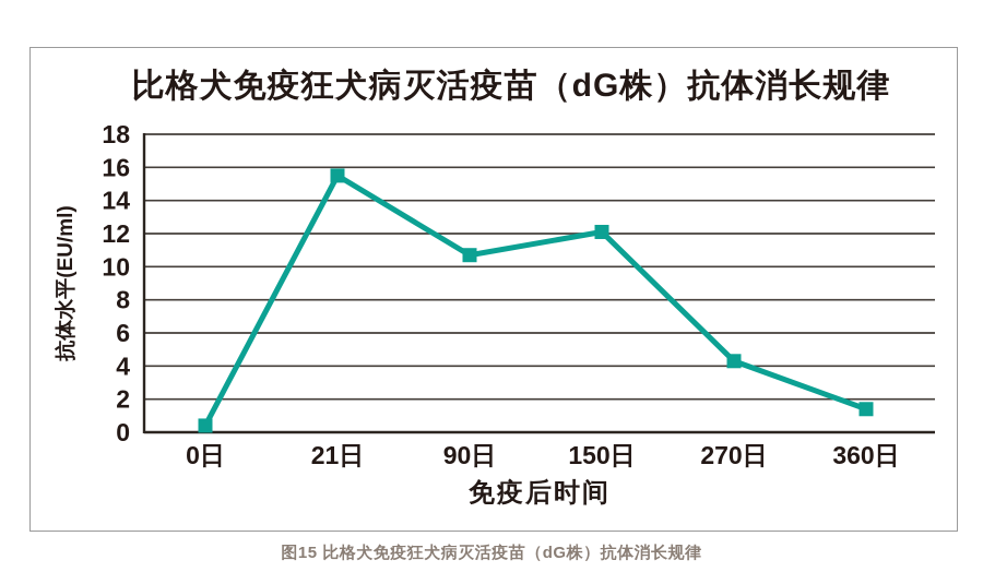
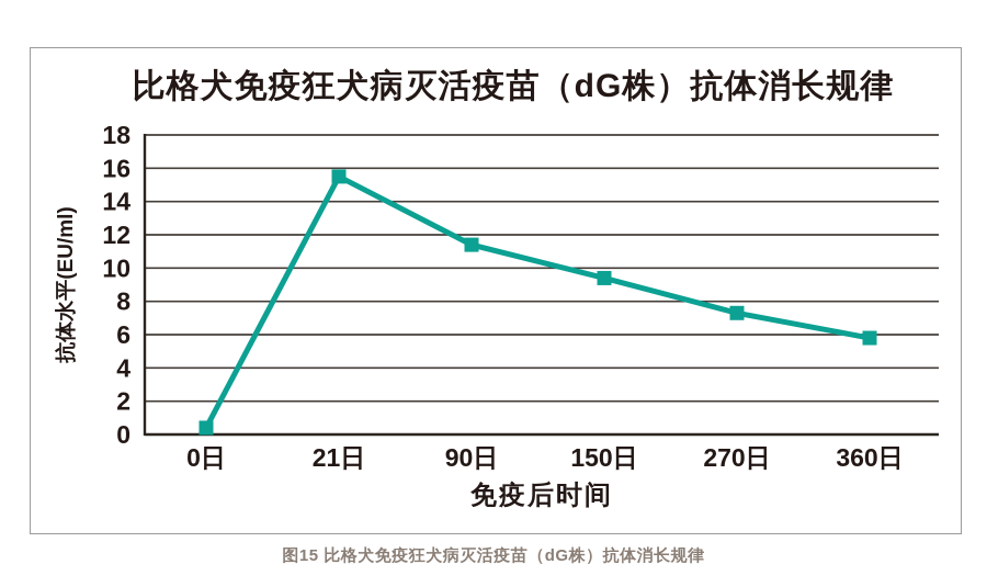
90日: 10.7 -> 11.4
150日: 12.1 -> 9.4
270日: 4.3 -> 7.3
360日: 1.4 -> 5.8
